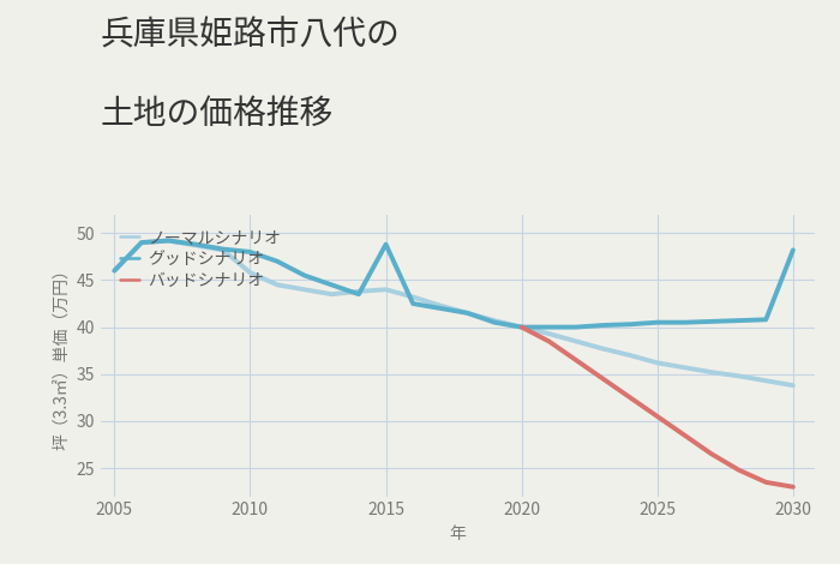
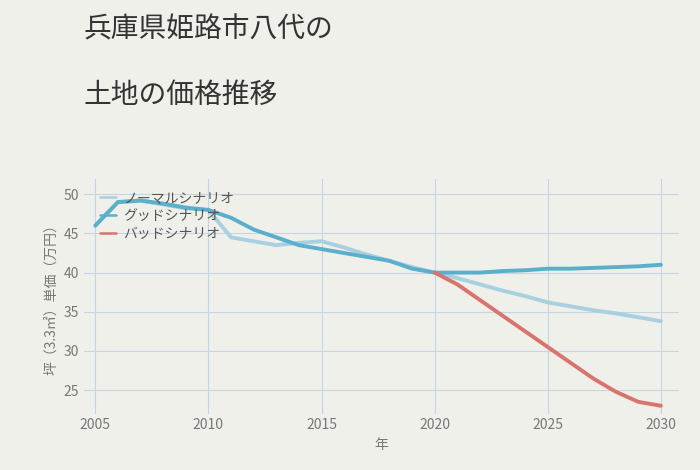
ノーマルシナリオ/2010: 45.8 -> 48.0
グッドシナリオ/2015: 48.8 -> 43.0
グッドシナリオ/2030: 48.2 -> 41.0
